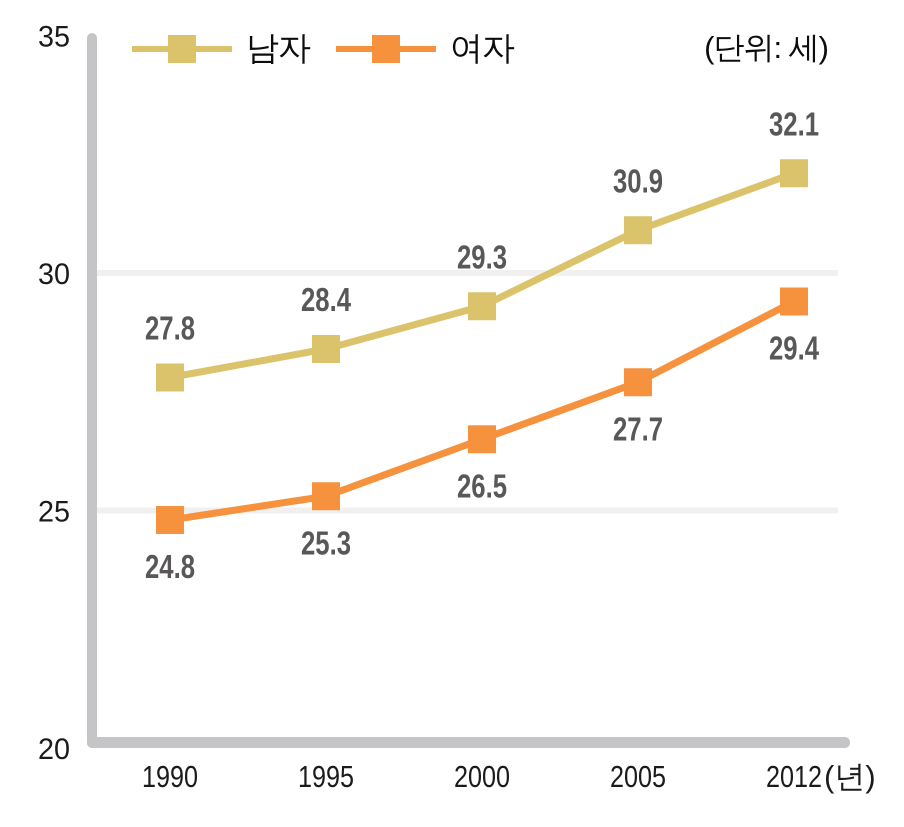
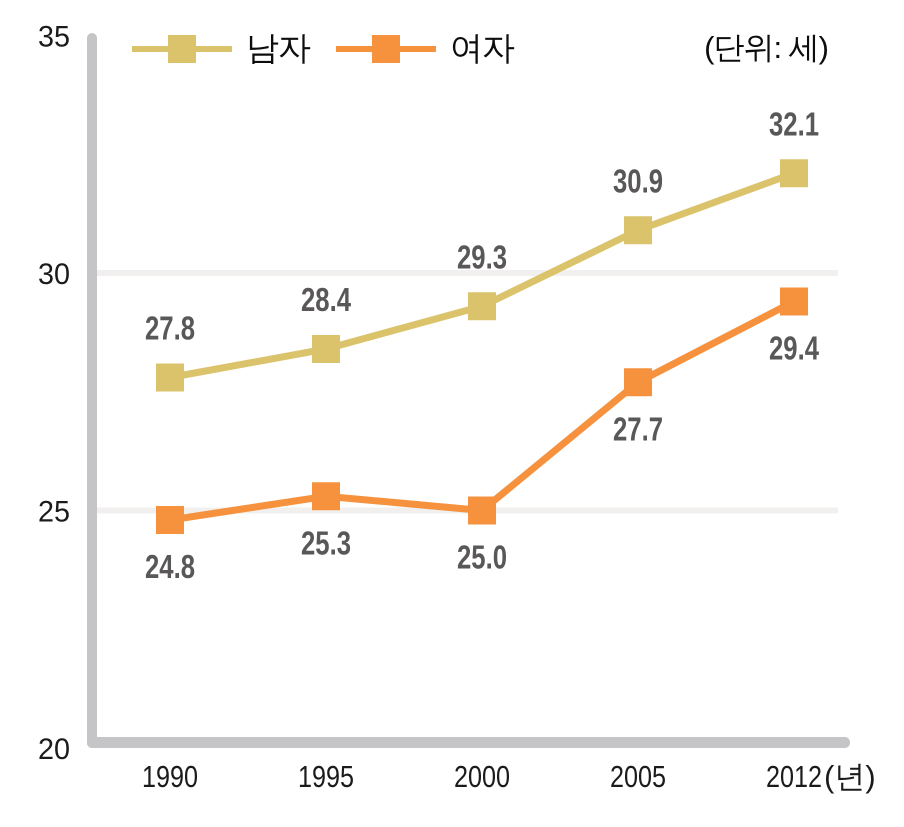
여자/2000: 26.5 -> 25.0
